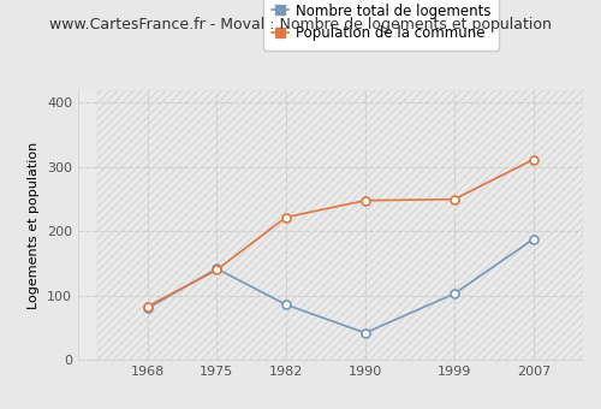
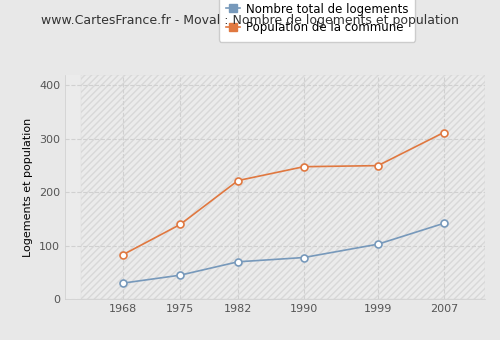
Nombre total de logements/1968: 80 -> 30
Nombre total de logements/1975: 142 -> 45
Nombre total de logements/1982: 86 -> 70
Nombre total de logements/1990: 42 -> 78
Nombre total de logements/2007: 188 -> 142
